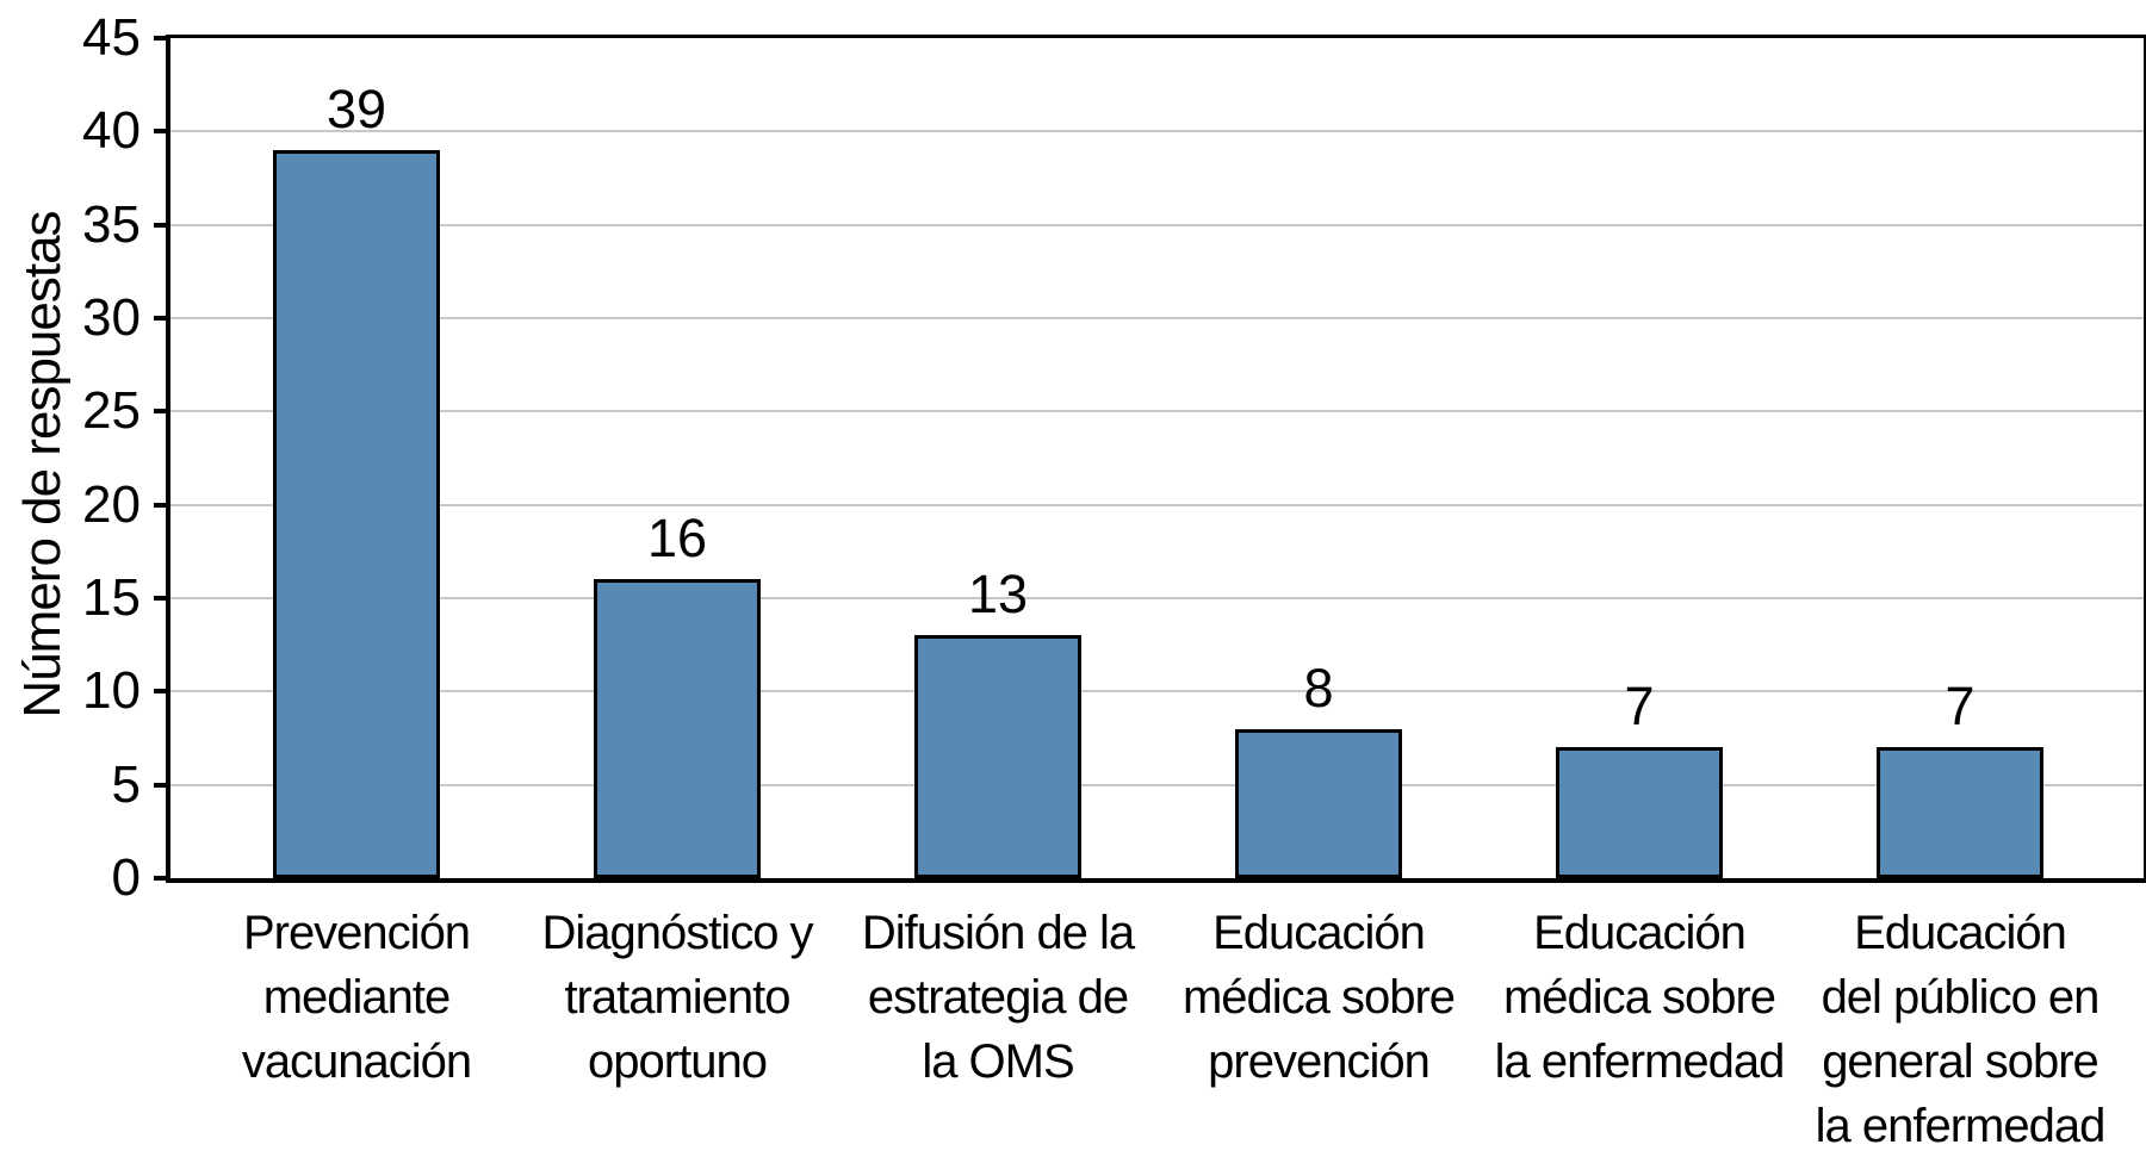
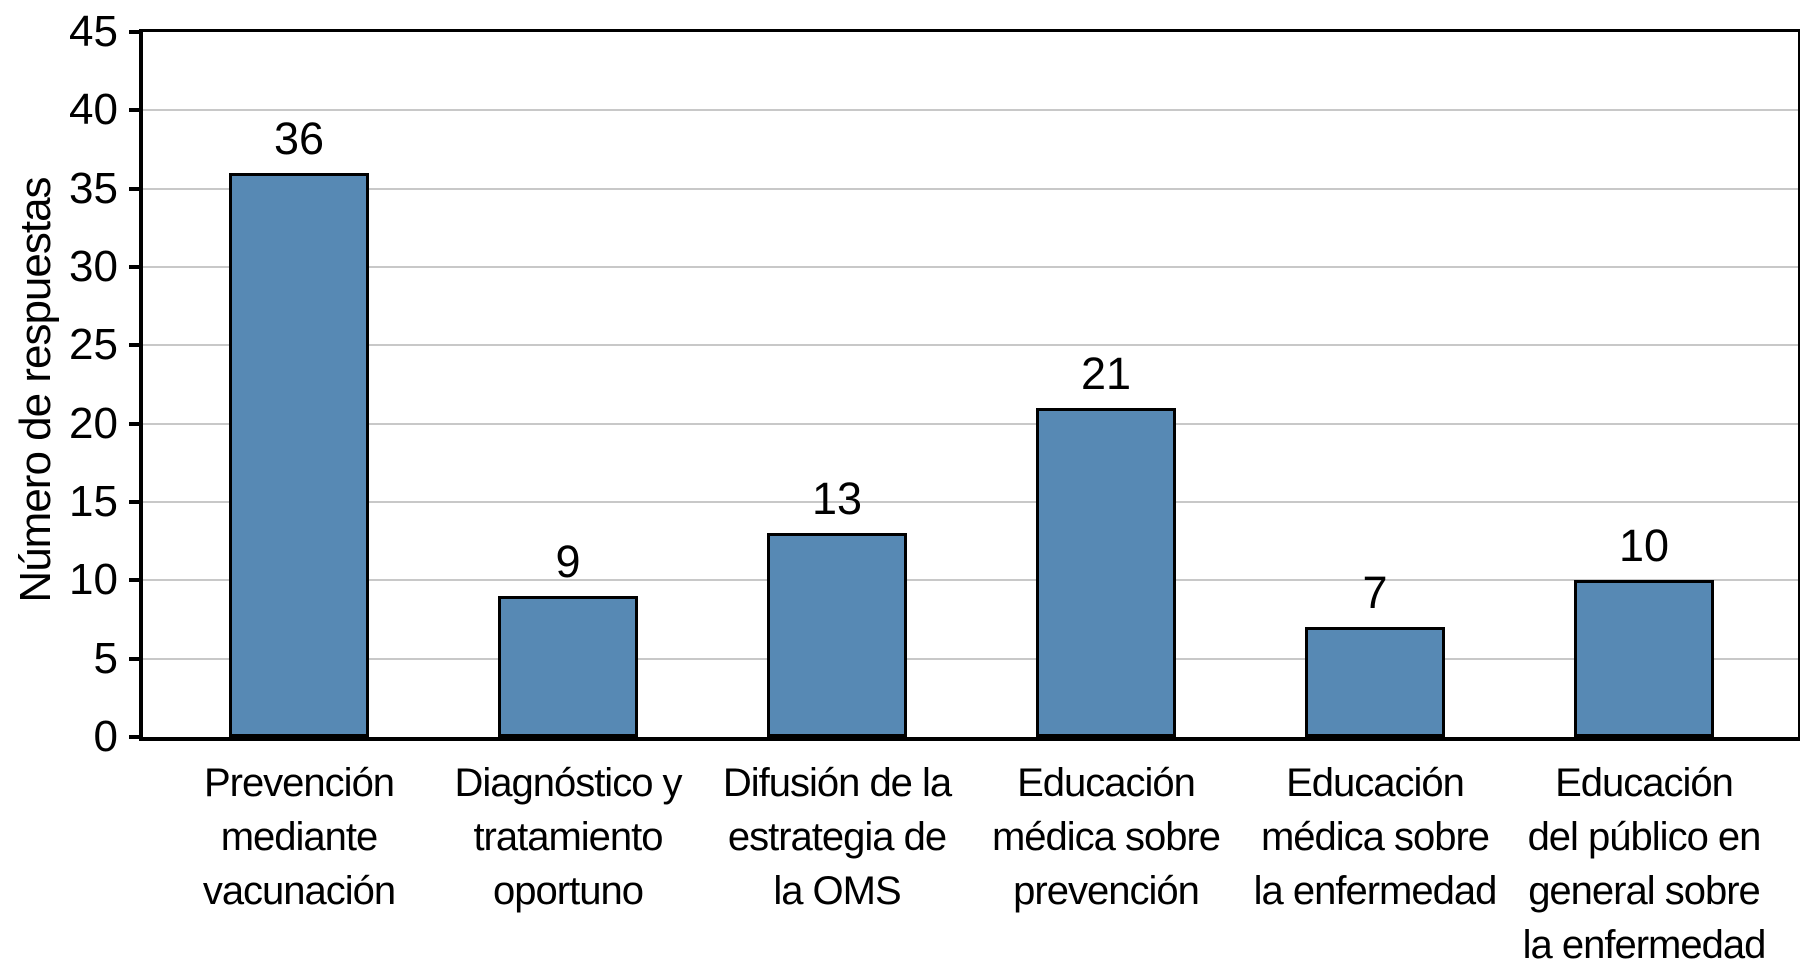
Prevención mediante vacunación: 39 -> 36
Diagnóstico y tratamiento oportuno: 16 -> 9
Educación médica sobre prevención: 8 -> 21
Educación del público en general sobre la enfermedad: 7 -> 10
